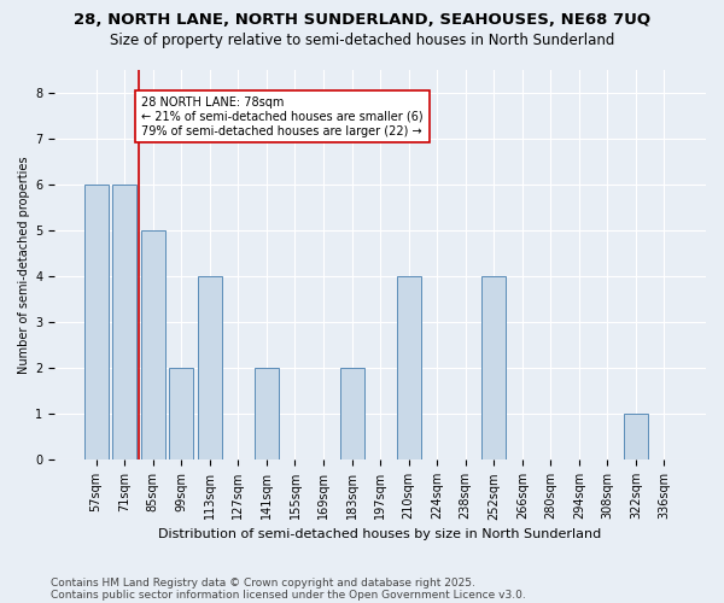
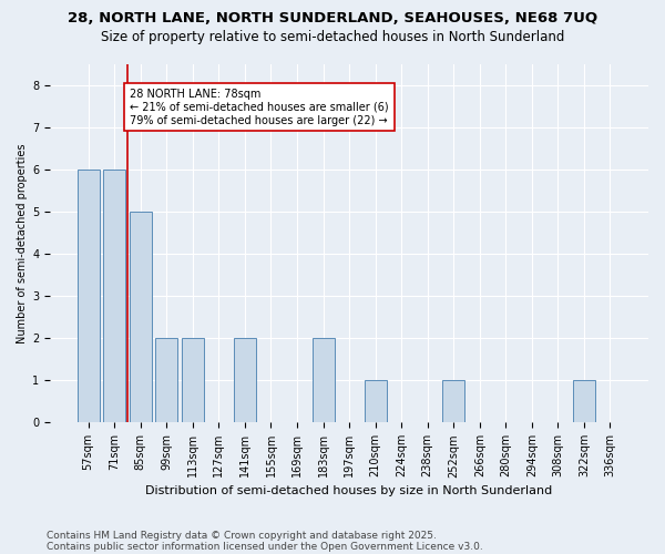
113sqm: 4 -> 2
210sqm: 4 -> 1
252sqm: 4 -> 1
